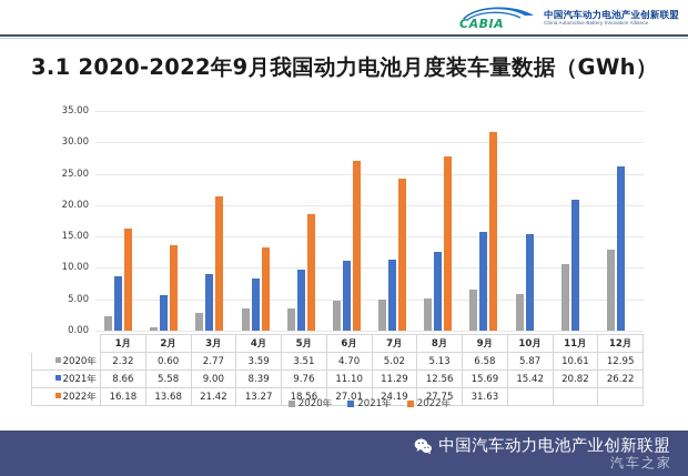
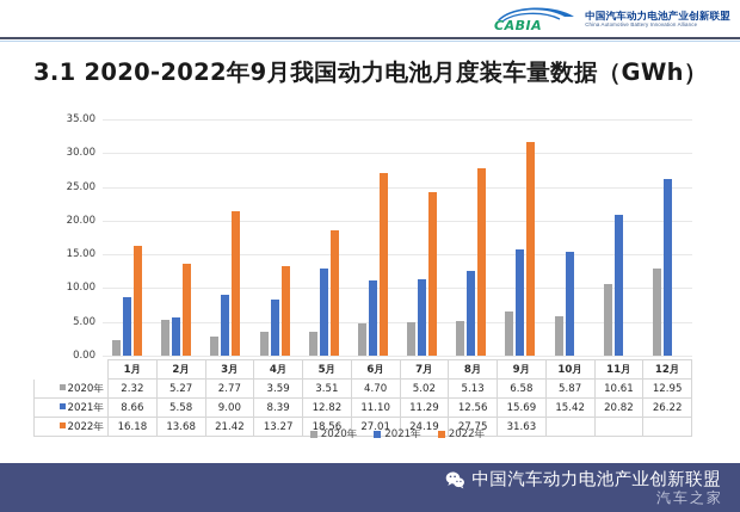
2020年/2月: 0.60 -> 5.27
2021年/5月: 9.76 -> 12.82
